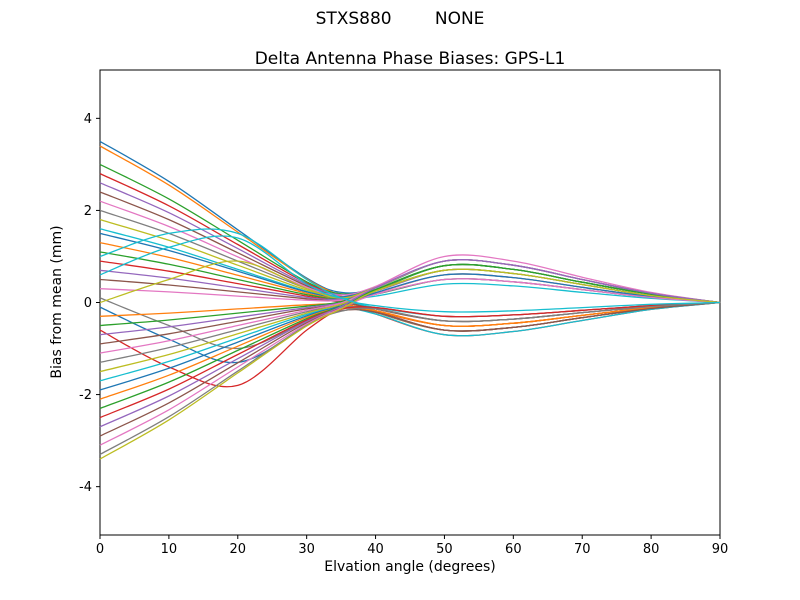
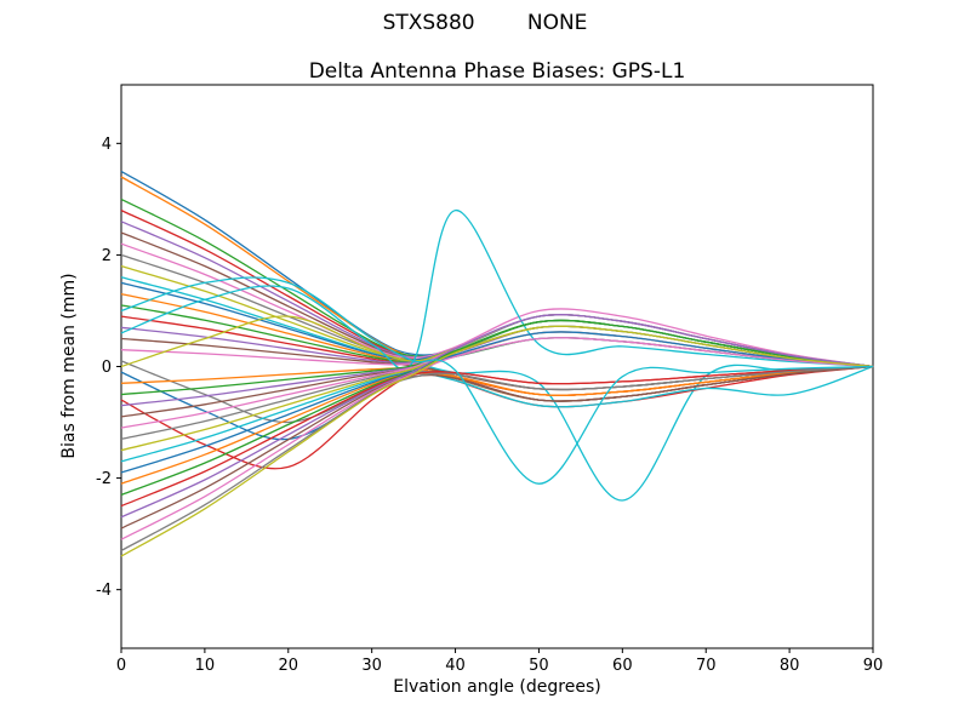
20/40: 0.1 -> 2.8
40/50: -0.2 -> -2.1
10/60: -0.3 -> -2.4
30/80: -0.1 -> -0.5
